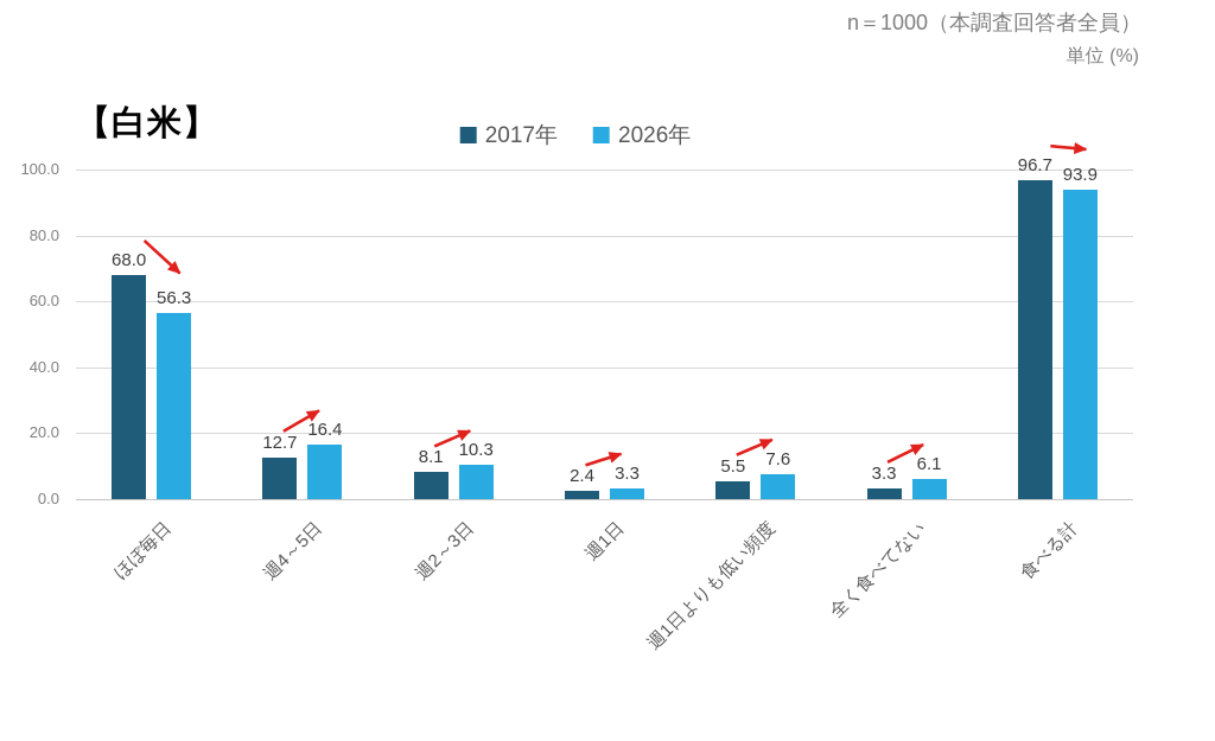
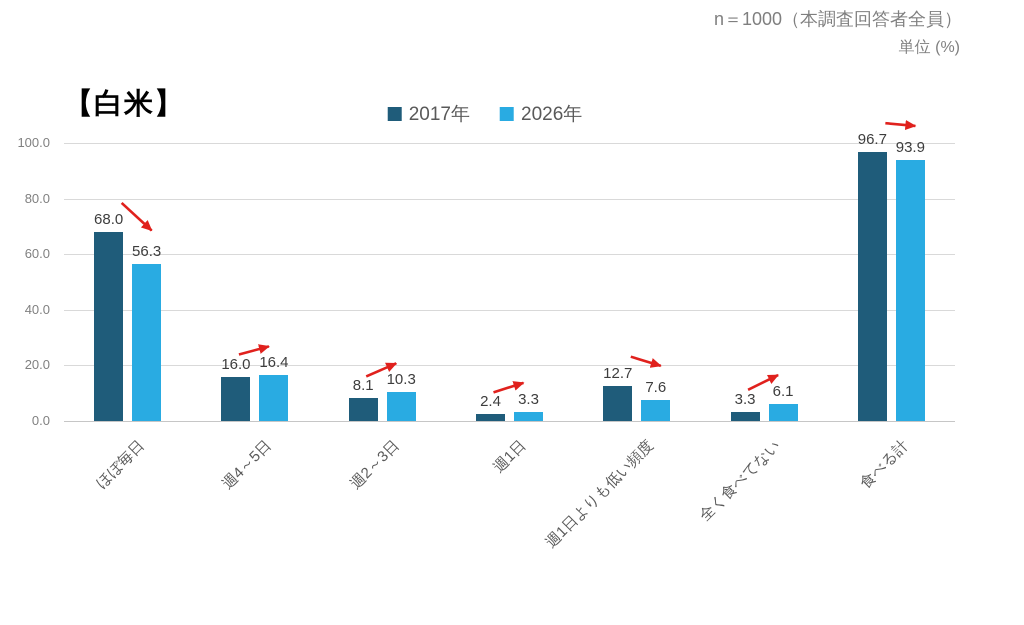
2017年/週4～5日: 12.7 -> 16.0
2017年/週1日よりも低い頻度: 5.5 -> 12.7
